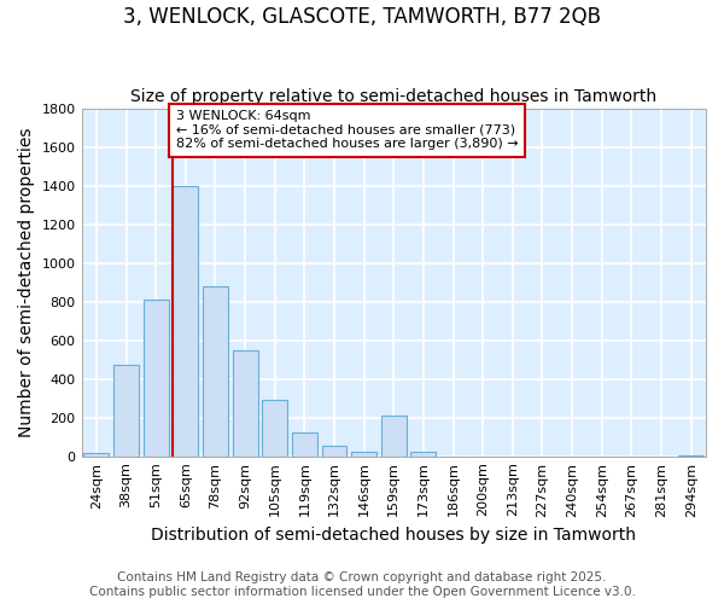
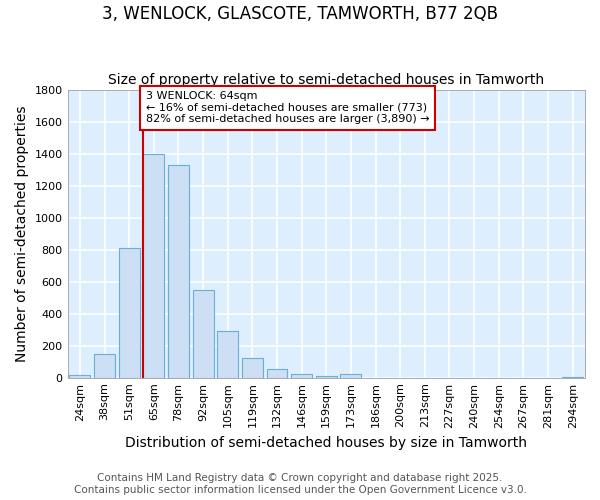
38sqm: 470 -> 150
78sqm: 880 -> 1330
159sqm: 210 -> 10
